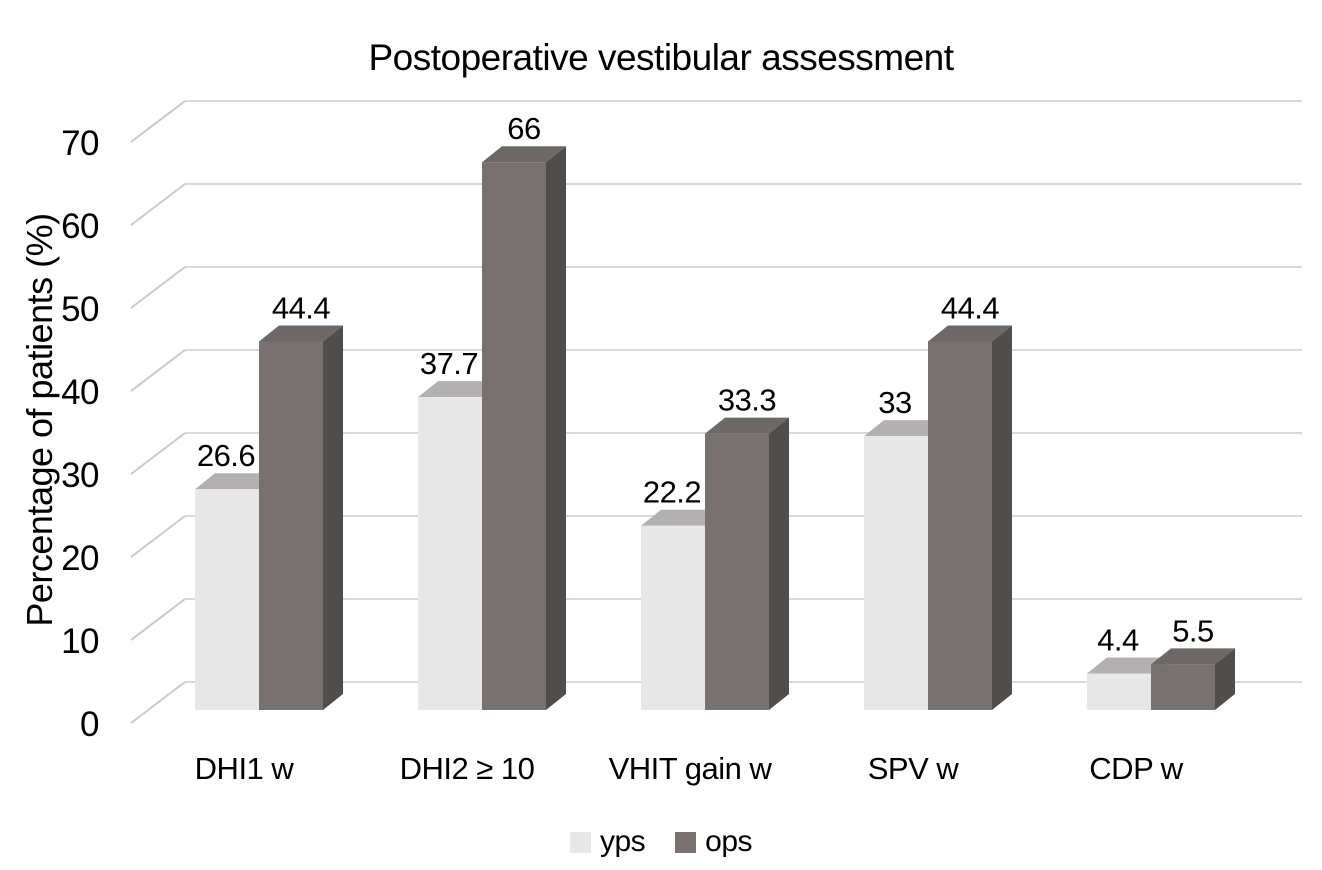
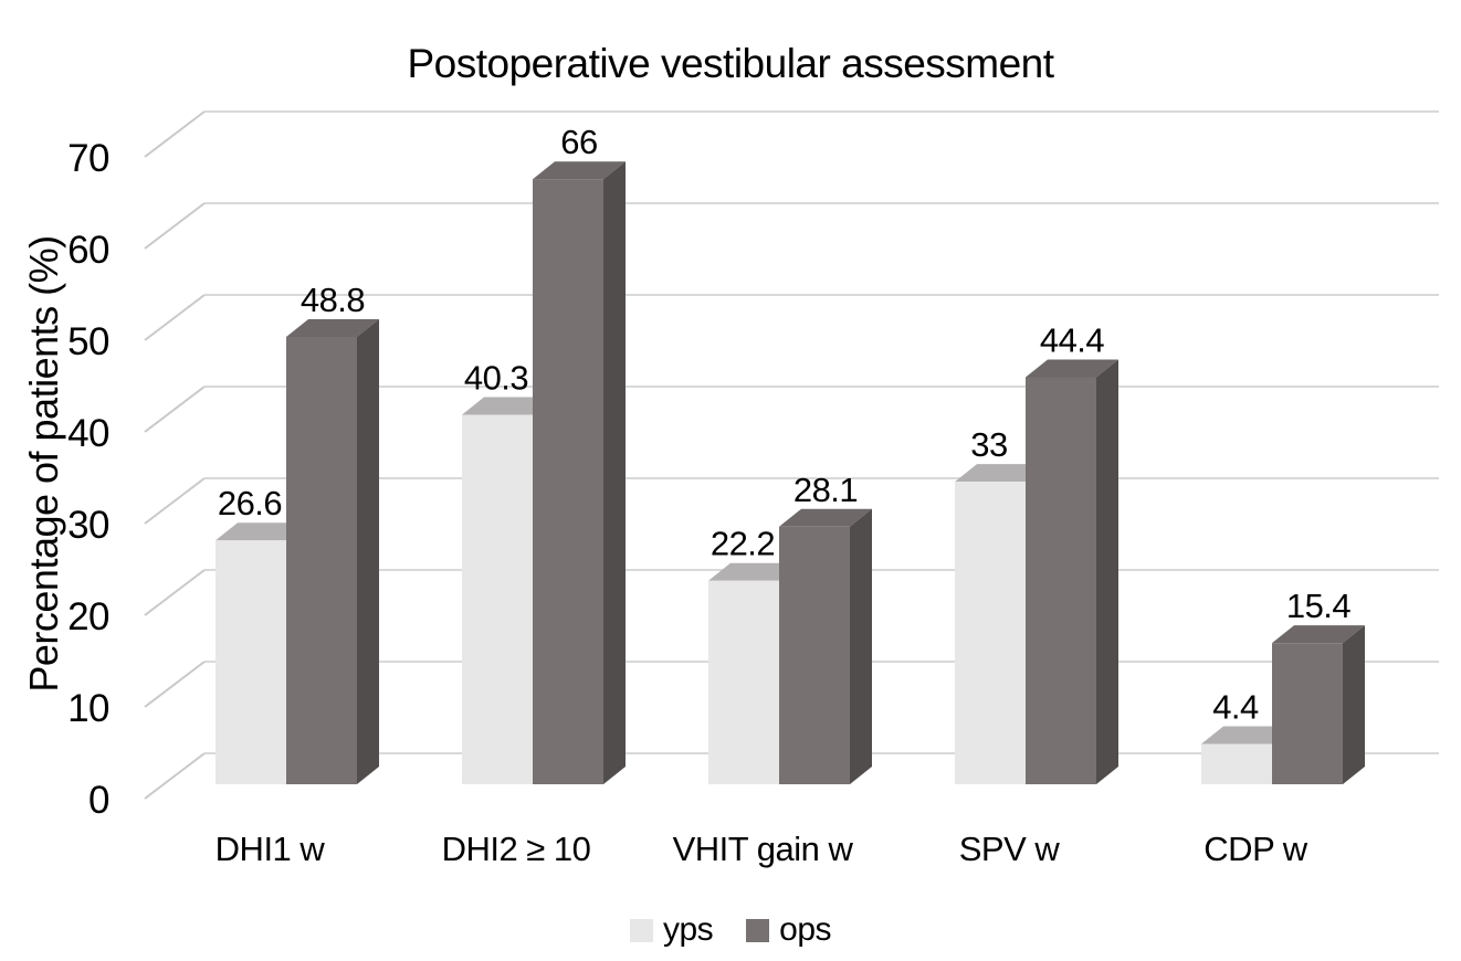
ops/DHI1 w: 44.4 -> 48.8
yps/DHI2 ≥ 10: 37.7 -> 40.3
ops/VHIT gain w: 33.3 -> 28.1
ops/CDP w: 5.5 -> 15.4
